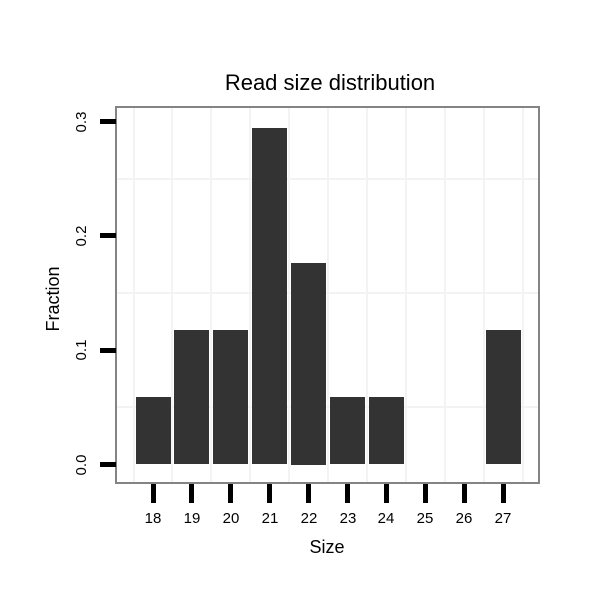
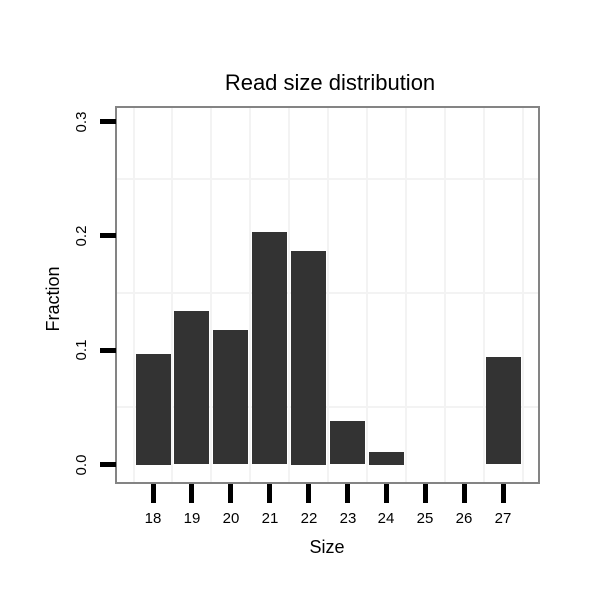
18: 0.059 -> 0.097
19: 0.118 -> 0.134
21: 0.294 -> 0.203
22: 0.176 -> 0.187
23: 0.059 -> 0.038
24: 0.059 -> 0.011
27: 0.118 -> 0.094
